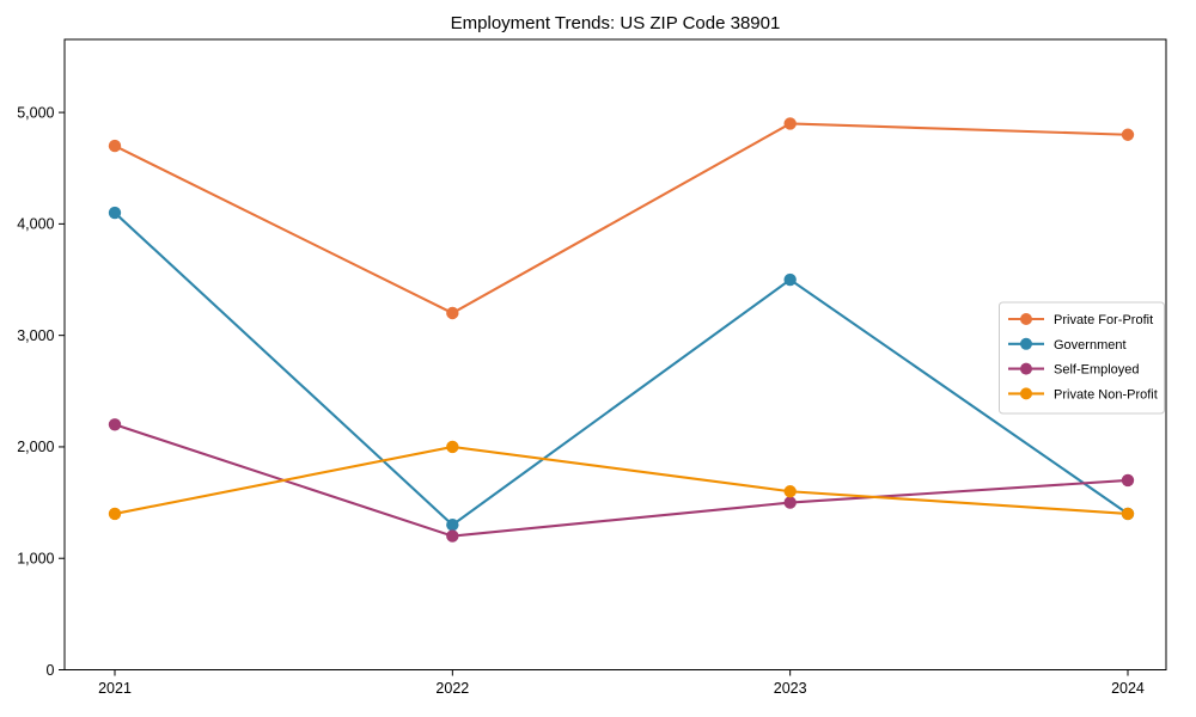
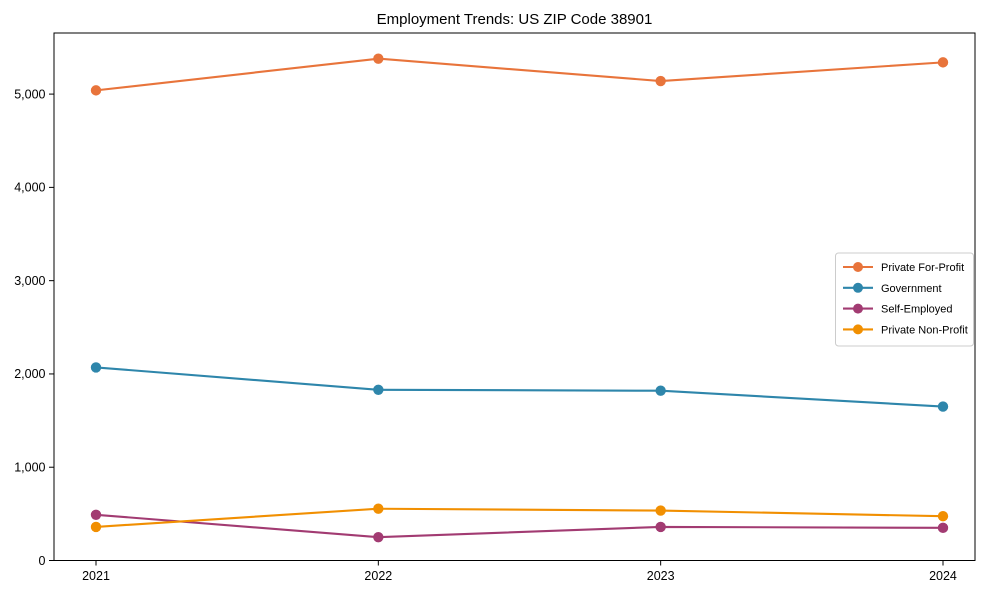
Private For-Profit/2021: 4700 -> 5000
Government/2021: 4100 -> 2100
Self-Employed/2021: 2200 -> 500
Private Non-Profit/2021: 1400 -> 400
Private For-Profit/2022: 3200 -> 5400
Government/2022: 1300 -> 1800
Self-Employed/2022: 1200 -> 200
Private Non-Profit/2022: 2000 -> 600
Private For-Profit/2023: 4900 -> 5100
Government/2023: 3500 -> 1800
Self-Employed/2023: 1500 -> 400
Private Non-Profit/2023: 1600 -> 500
Private For-Profit/2024: 4800 -> 5300
Government/2024: 1400 -> 1600
Self-Employed/2024: 1700 -> 400
Private Non-Profit/2024: 1400 -> 500
